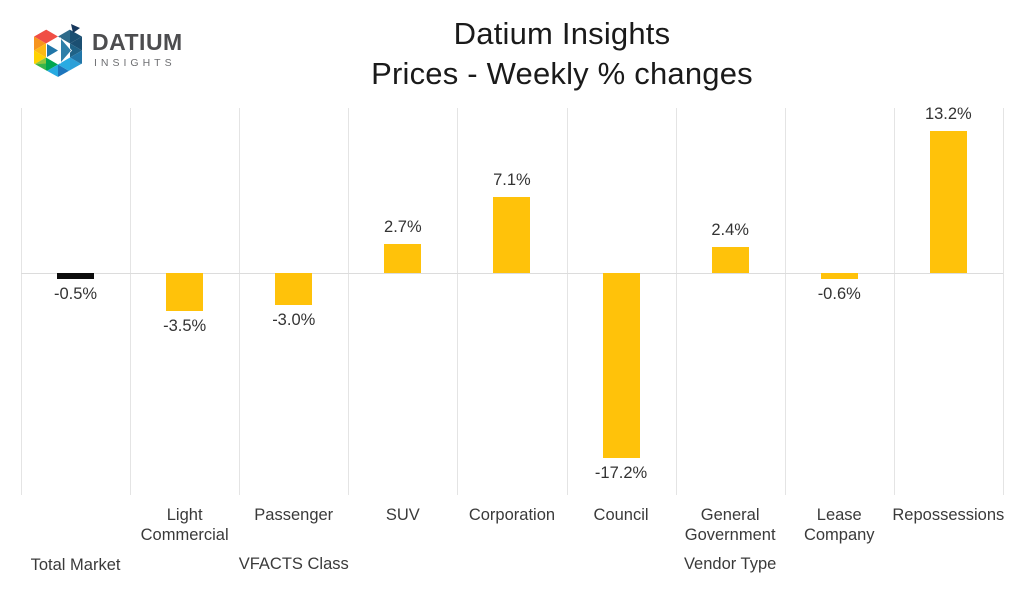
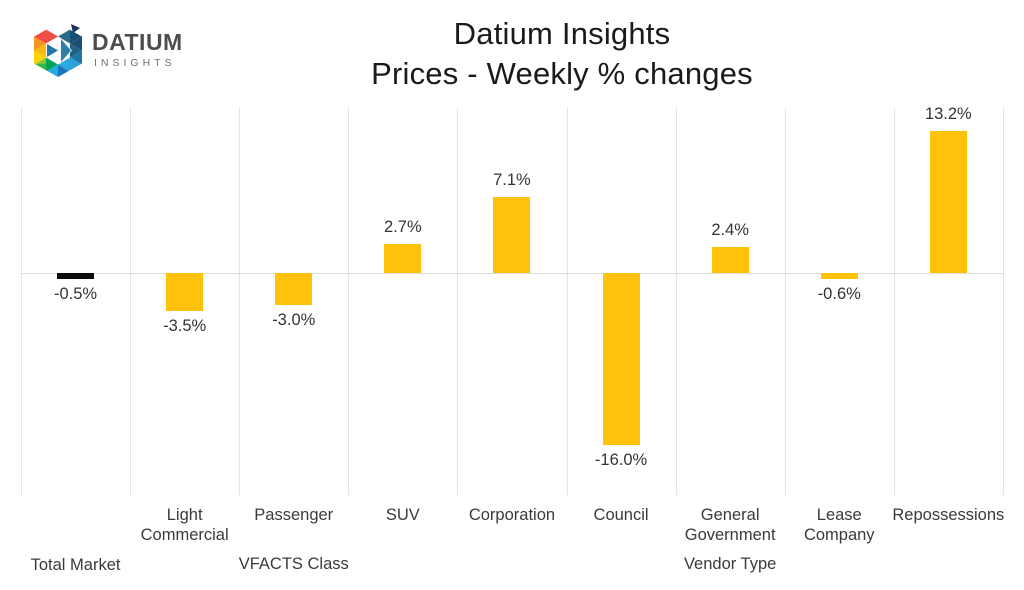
Council: -17.2% -> -16.0%
